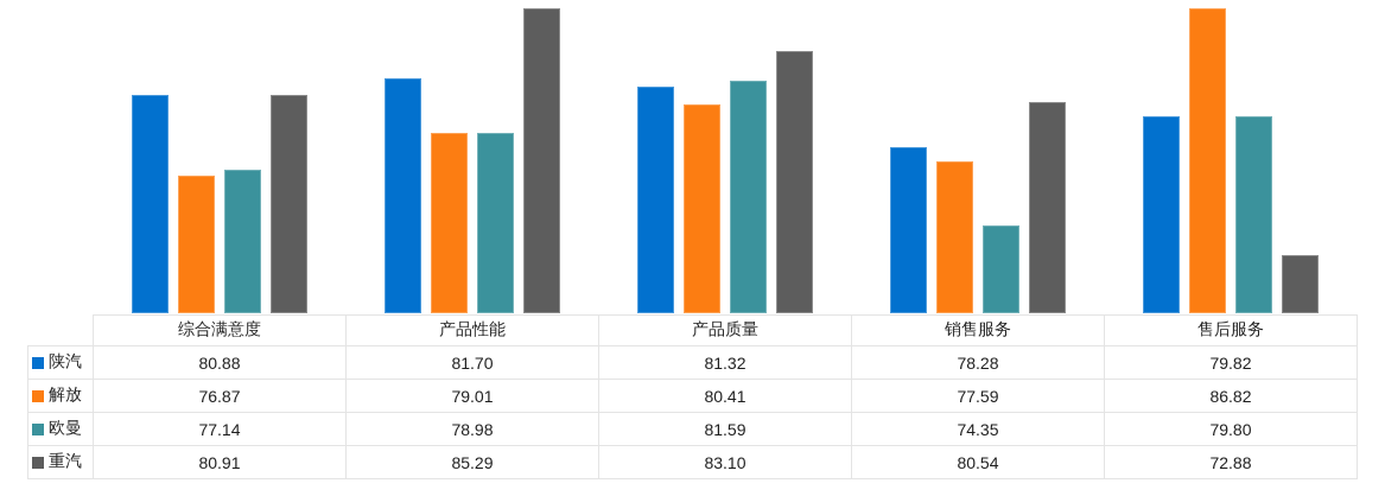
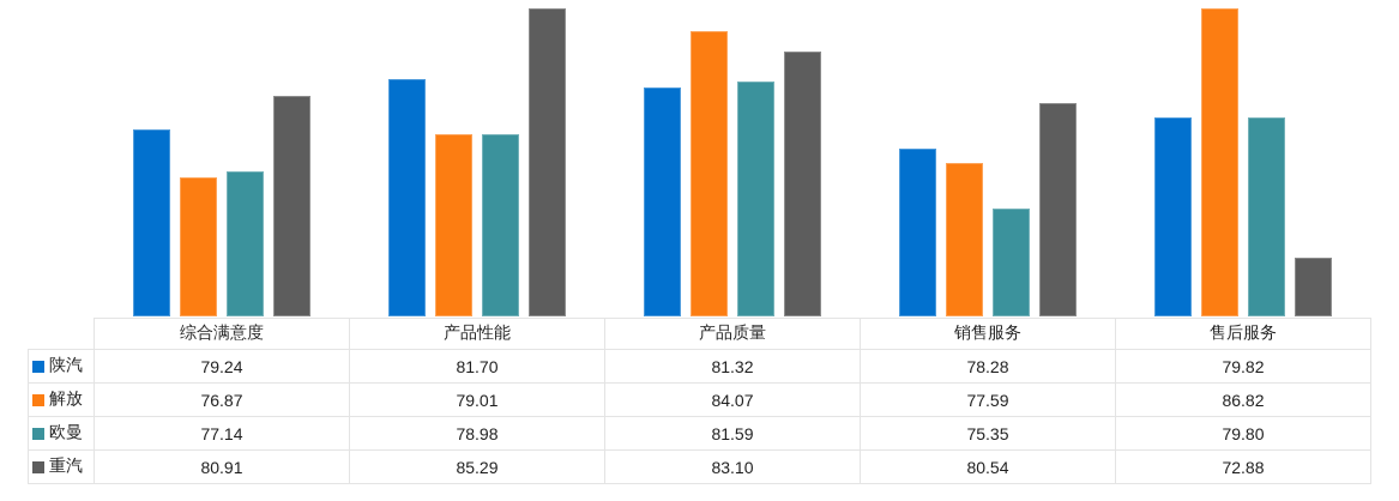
陕汽/综合满意度: 80.88 -> 79.24
解放/产品质量: 80.41 -> 84.07
欧曼/销售服务: 74.35 -> 75.35
